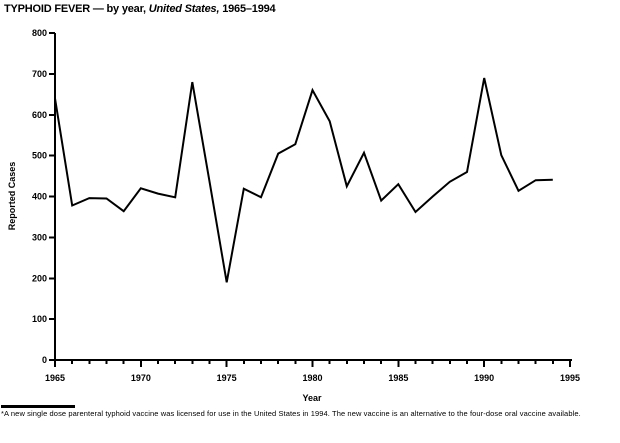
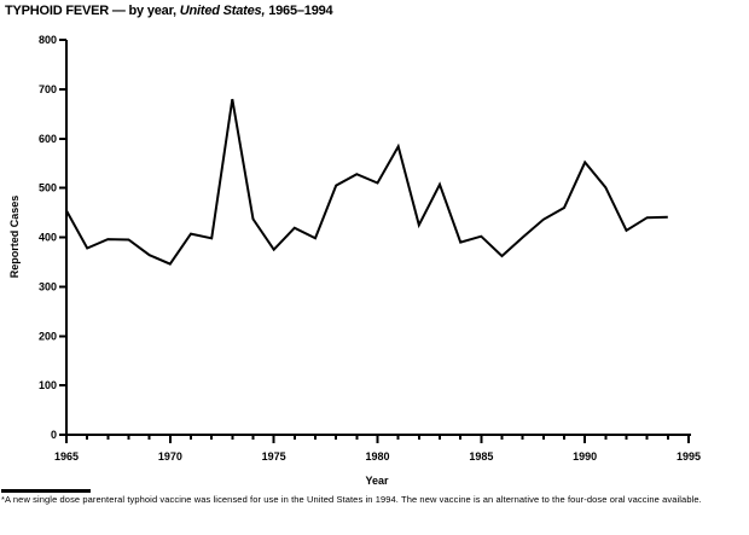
1965: 640 -> 450
1970: 420 -> 350
1975: 190 -> 380
1980: 660 -> 510
1985: 430 -> 400
1990: 690 -> 550
